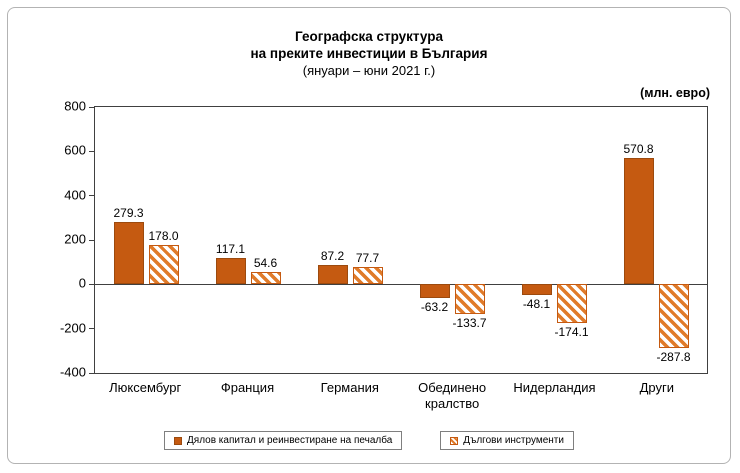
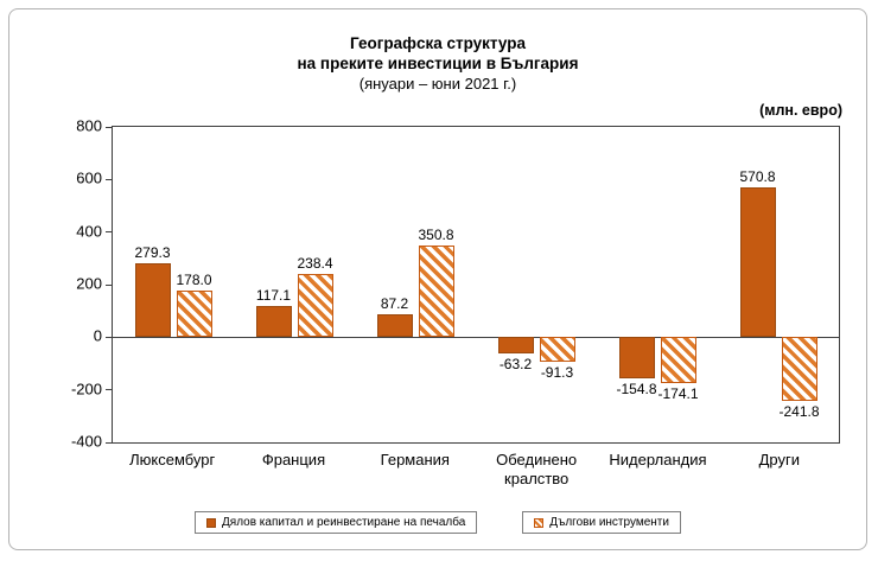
Дългови инструменти/Франция: 54.6 -> 238.4
Дългови инструменти/Германия: 77.7 -> 350.8
Дългови инструменти/Обединено кралство: -133.7 -> -91.3
Дялов капитал и реинвестиране на печалба/Нидерландия: -48.1 -> -154.8
Дългови инструменти/Други: -287.8 -> -241.8
